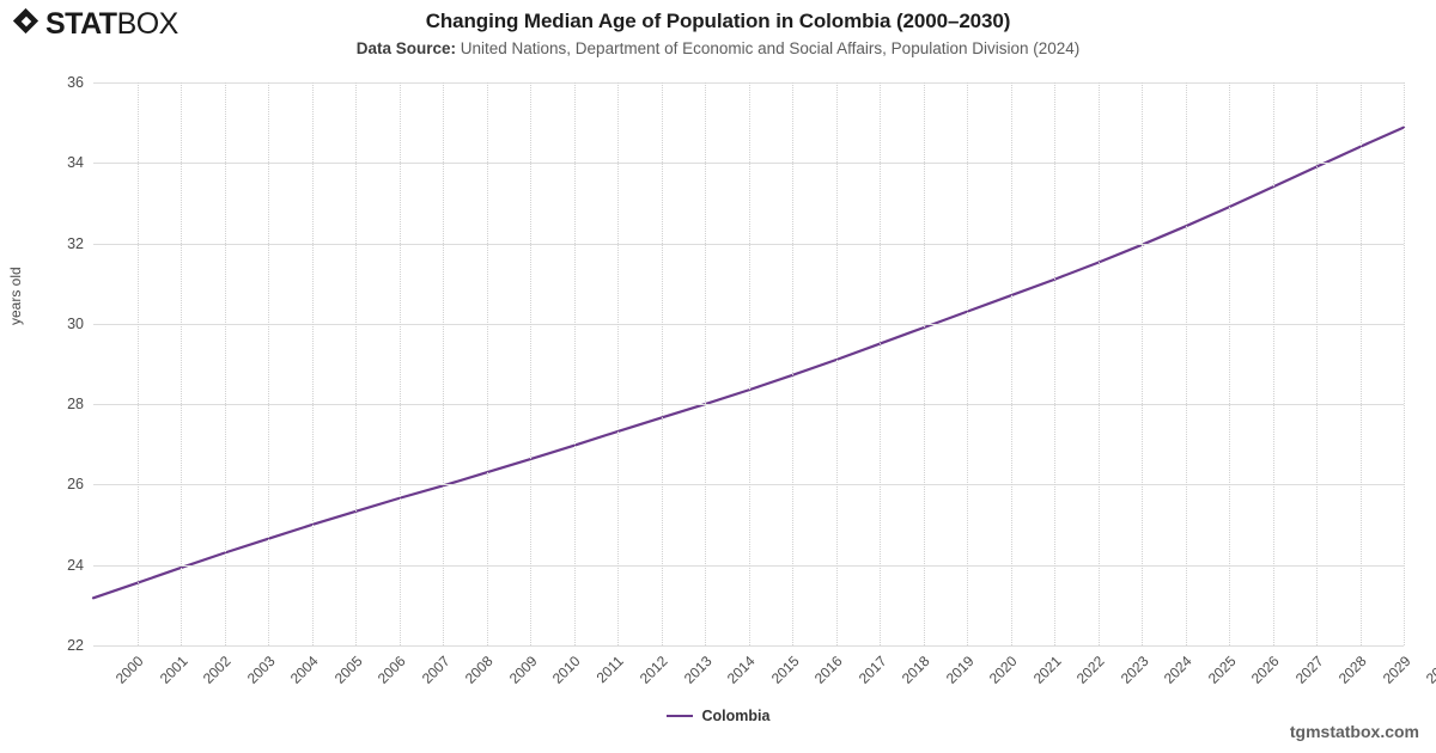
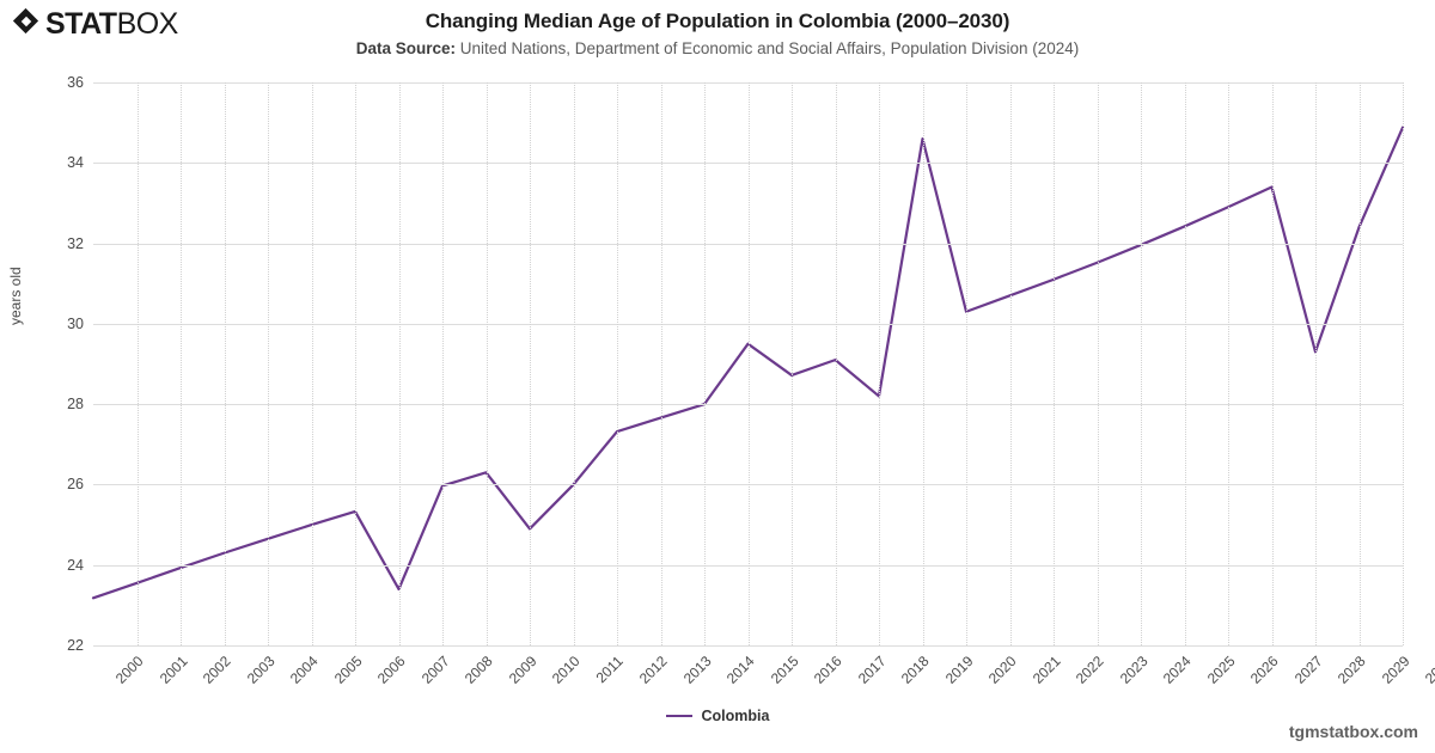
2007: 25.7 -> 23.4
2010: 26.6 -> 24.9
2011: 27.0 -> 26.0
2015: 28.4 -> 29.5
2018: 29.5 -> 28.2
2019: 29.9 -> 34.6
2028: 33.9 -> 29.3
2029: 34.4 -> 32.4
